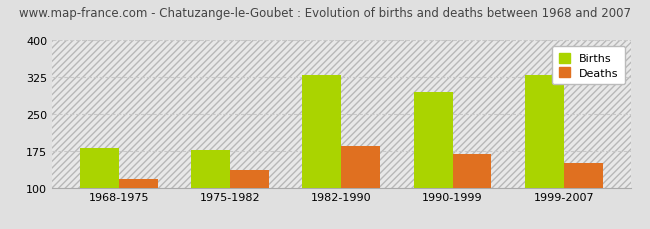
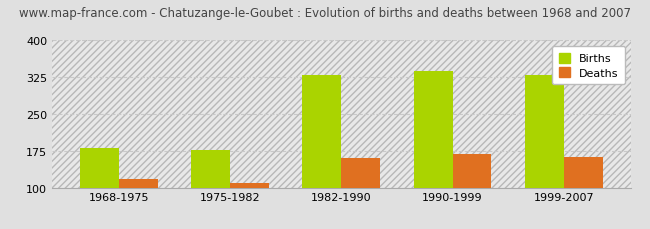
Deaths/1975-1982: 135 -> 110
Deaths/1982-1990: 185 -> 160
Births/1990-1999: 295 -> 338
Deaths/1999-2007: 150 -> 163
